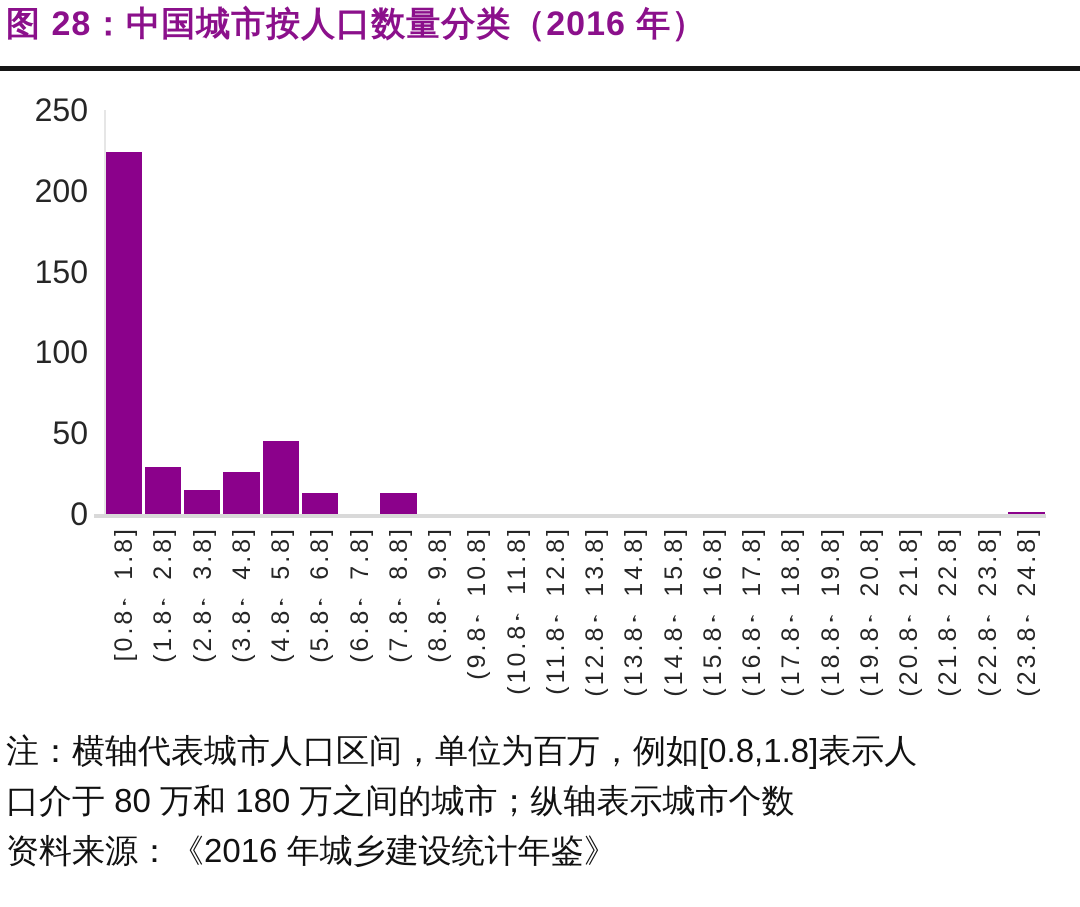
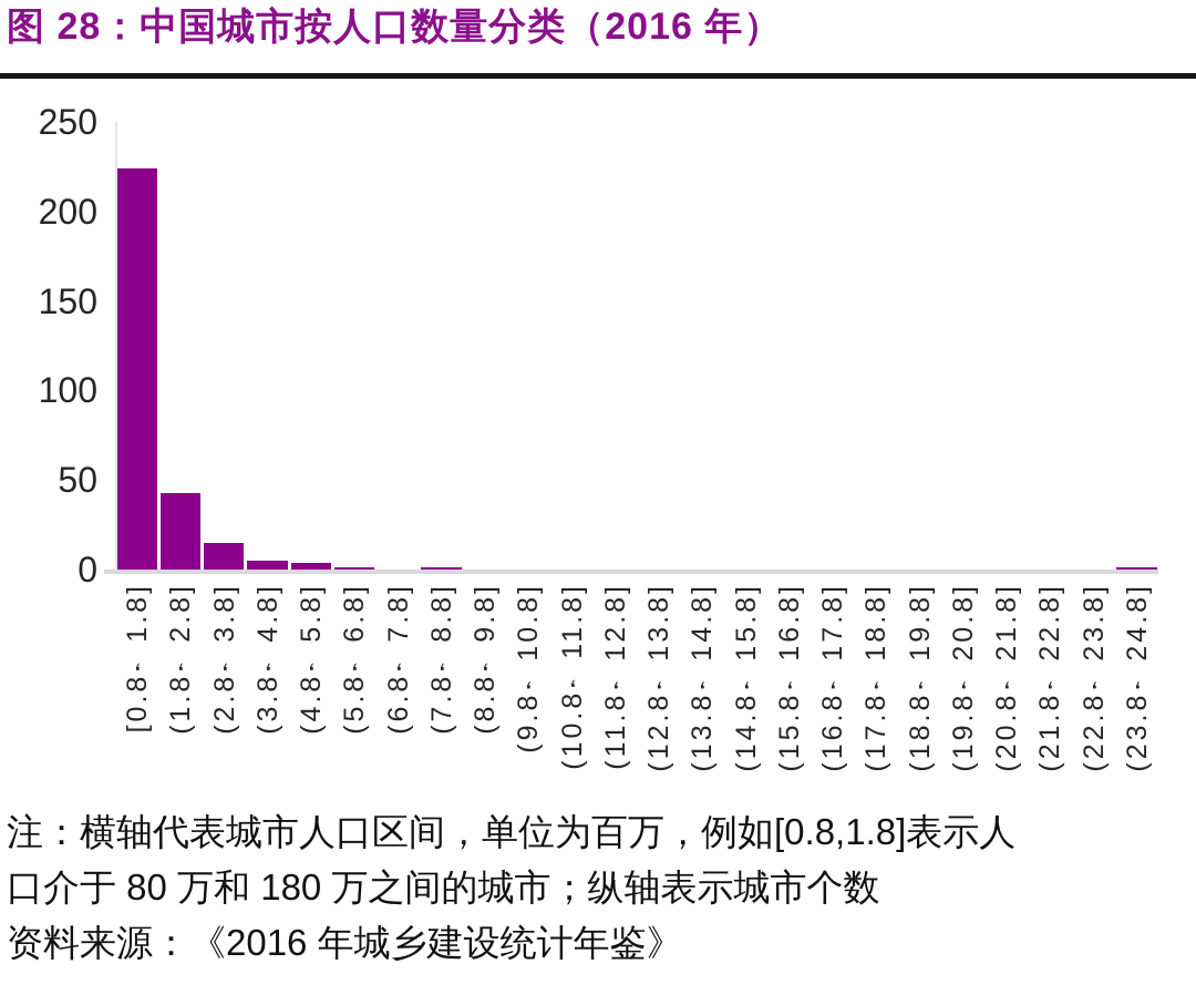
(1.8，2.8]: 29 -> 43
(3.8，4.8]: 26 -> 5
(4.8，5.8]: 45 -> 4
(5.8，6.8]: 13 -> 1
(7.8，8.8]: 13 -> 1
